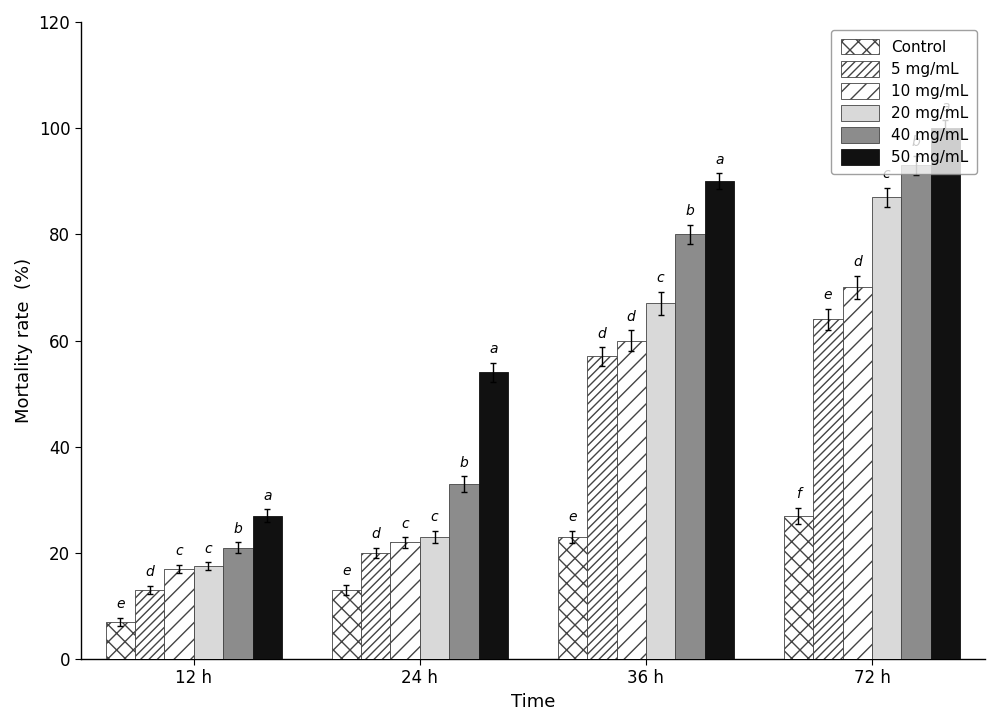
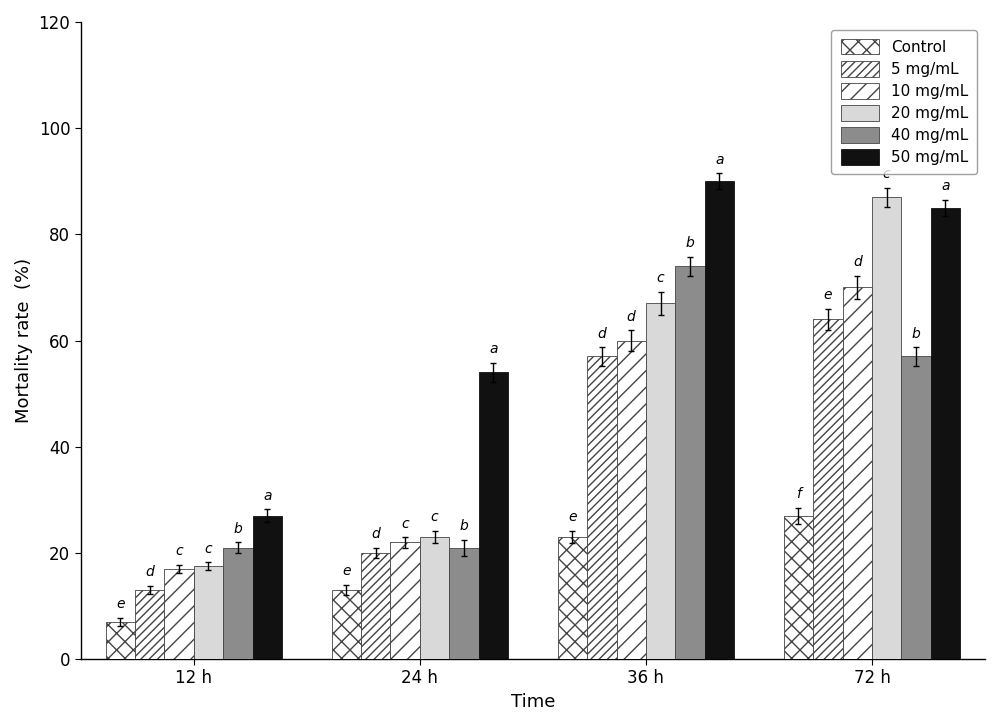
40 mg/mL/24 h: 33 -> 21
40 mg/mL/36 h: 80 -> 74
40 mg/mL/72 h: 93 -> 57
50 mg/mL/72 h: 100 -> 85
